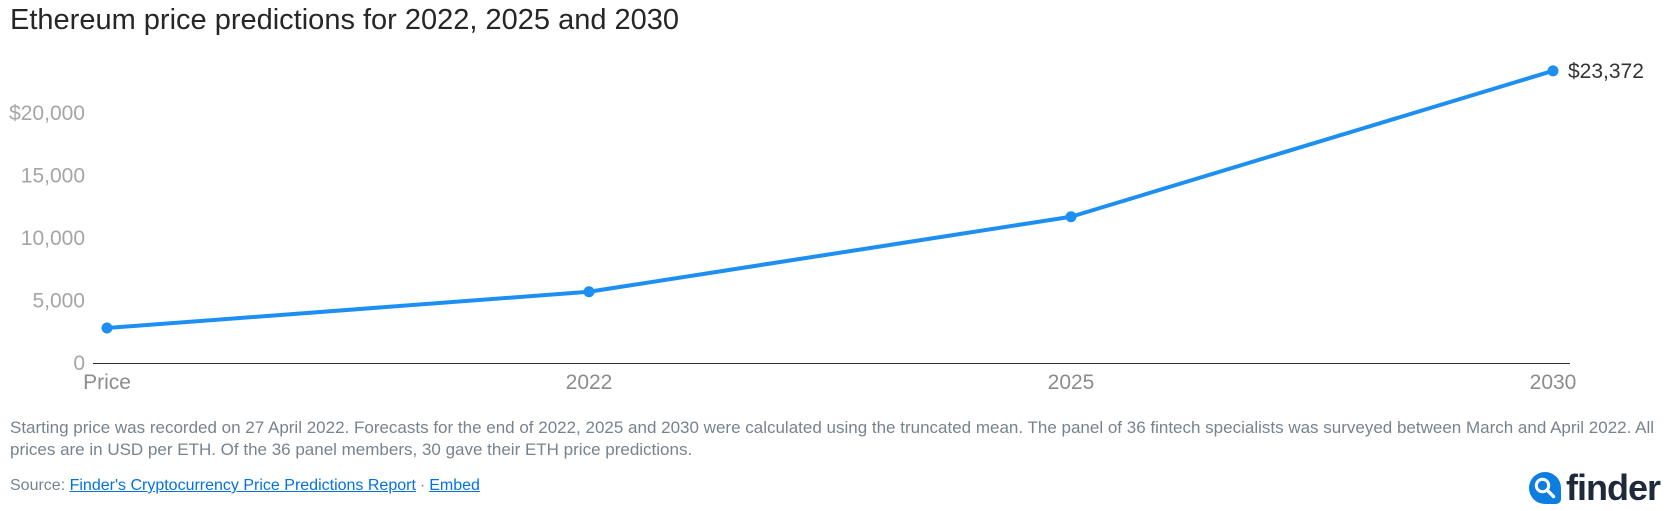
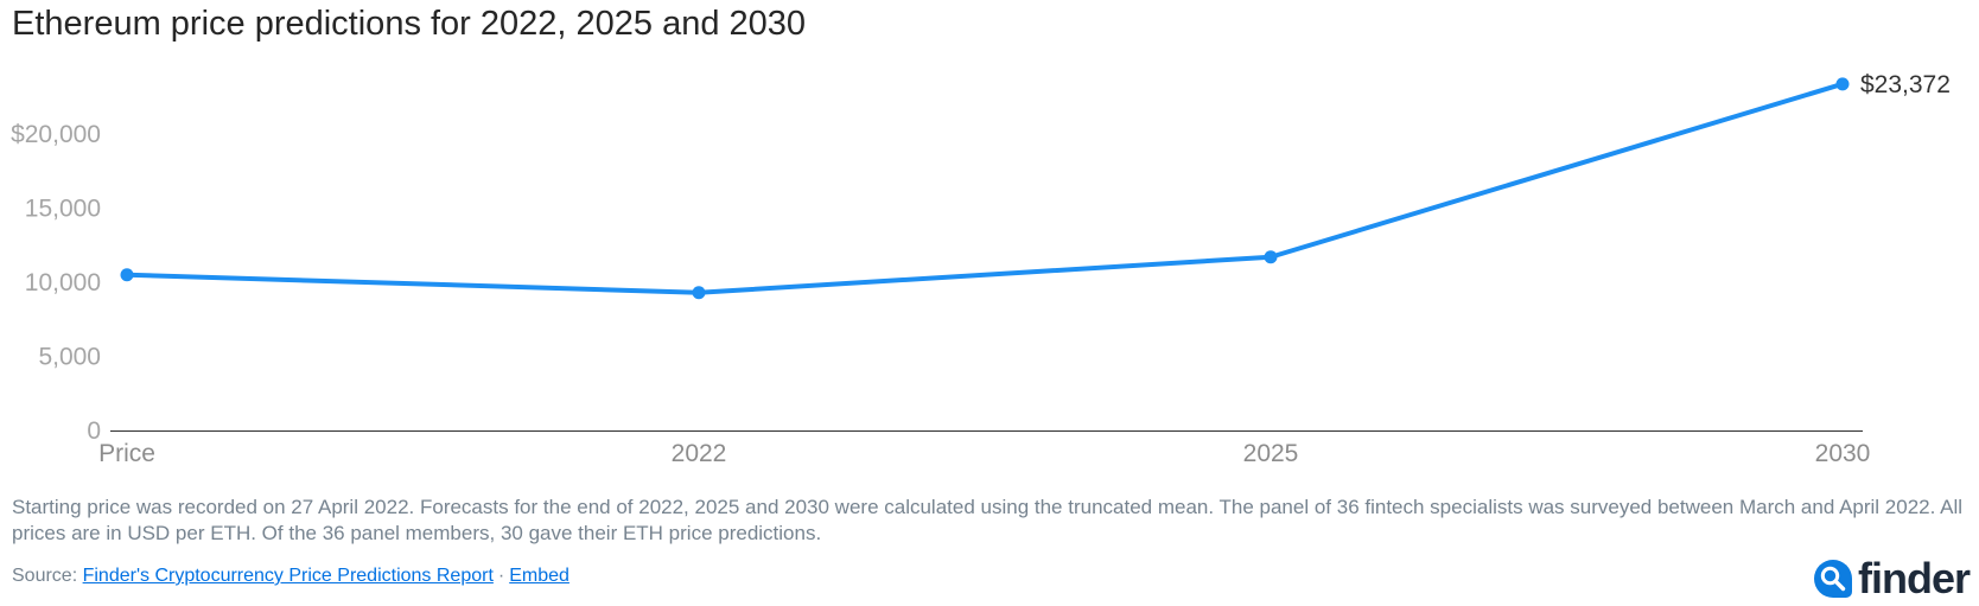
Price: $2800 -> $10500
2022: $5700 -> $9300
